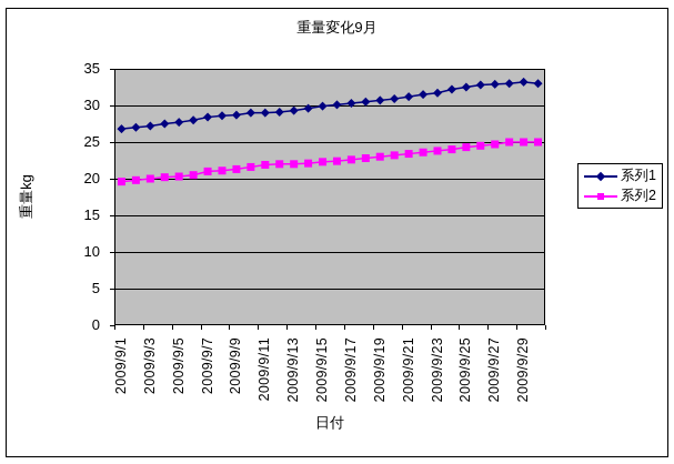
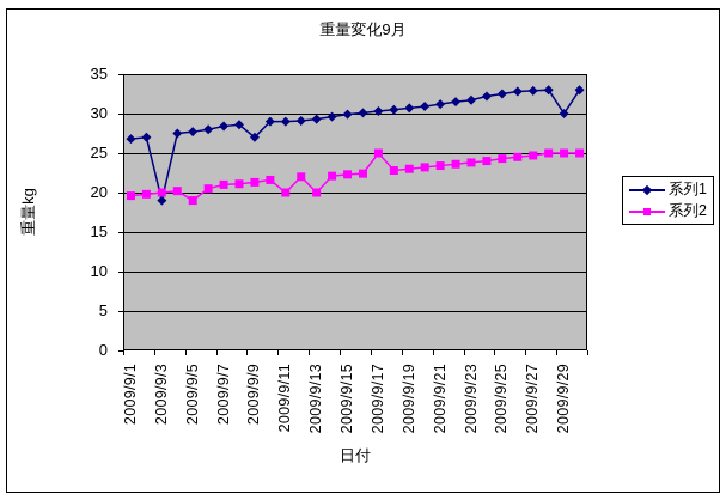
系列1/2009/9/3: 27 -> 19
系列2/2009/9/5: 20 -> 19
系列1/2009/9/9: 29 -> 27
系列2/2009/9/11: 22 -> 20
系列2/2009/9/13: 22 -> 20
系列2/2009/9/17: 23 -> 25
系列1/2009/9/29: 33 -> 30
